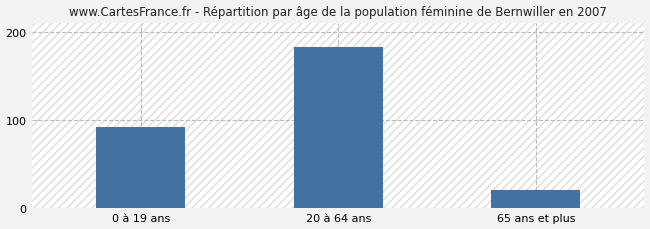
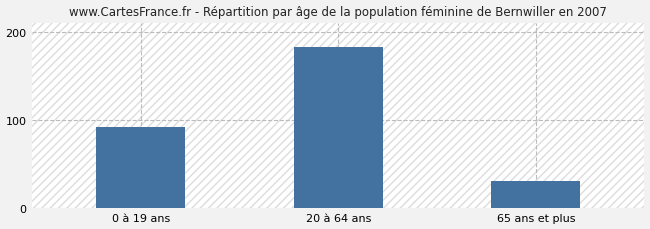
65 ans et plus: 20 -> 30
